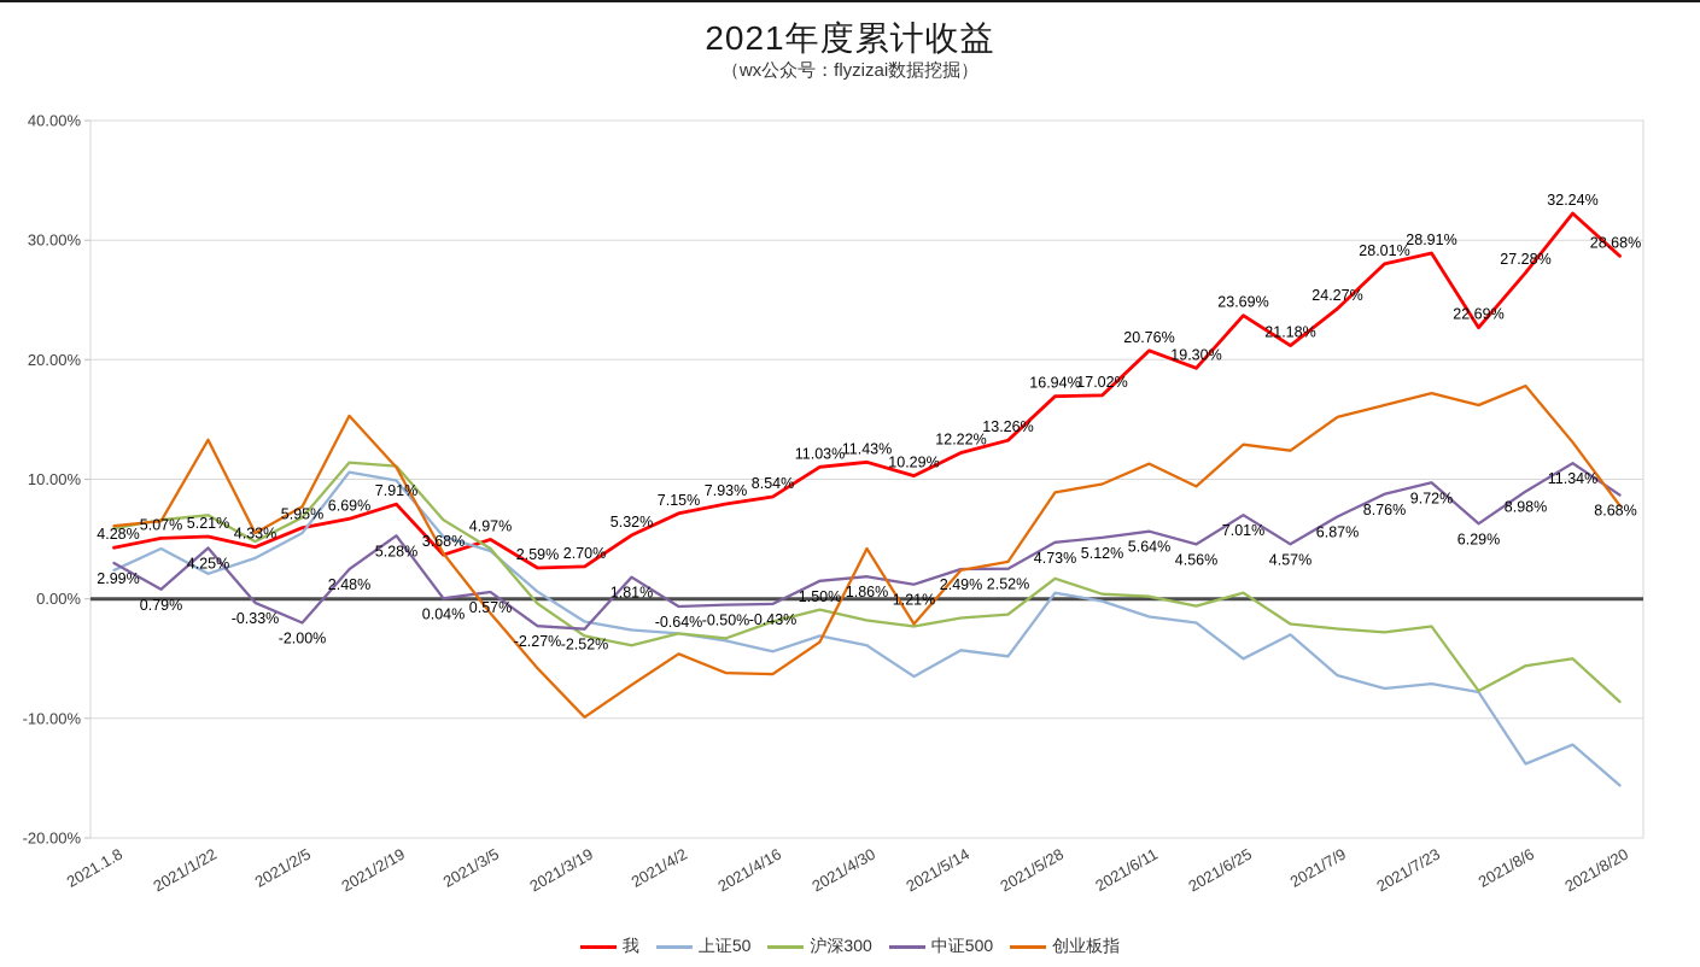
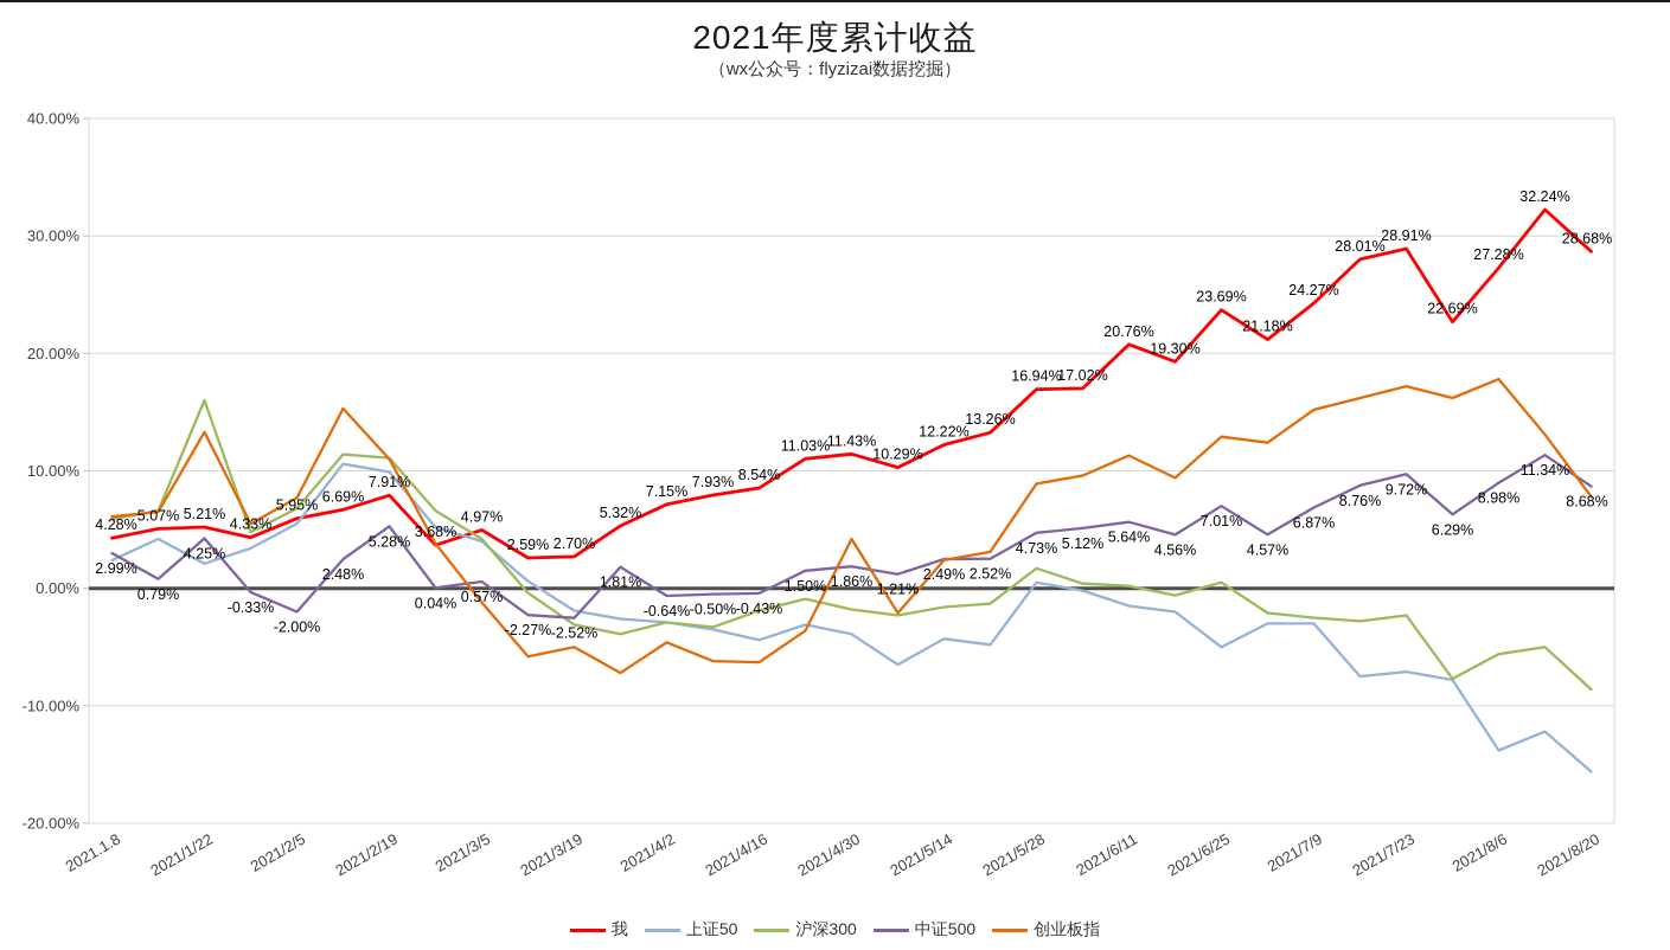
沪深300/2021/1/22: 7% -> 16%
创业板指/2021/3/19: -10% -> -5%
上证50/2021/7/9: -6% -> -3%
